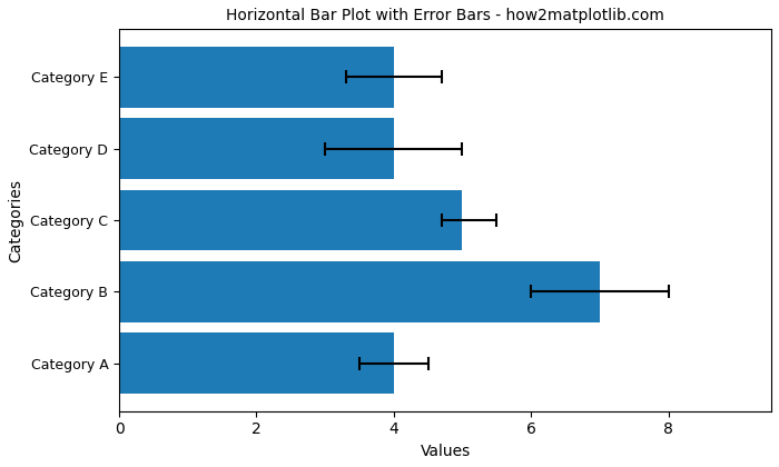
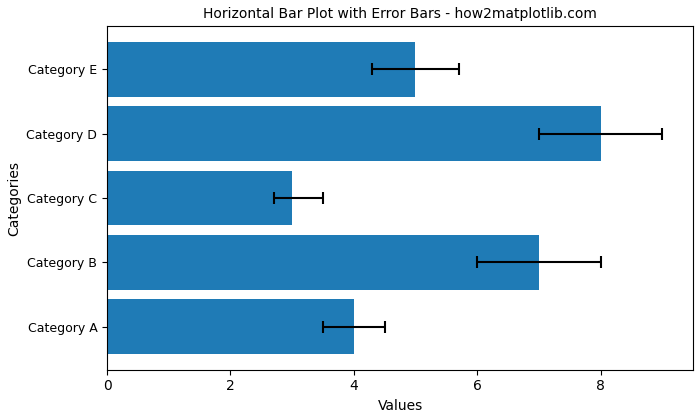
Category E: 4 -> 5
Category D: 4 -> 8
Category C: 5 -> 3
